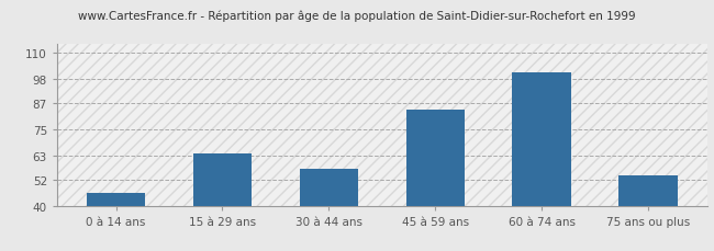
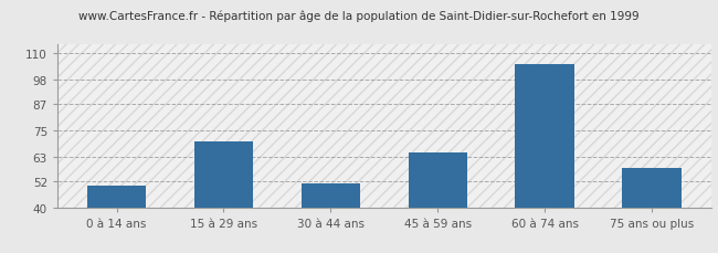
0 à 14 ans: 46 -> 50
15 à 29 ans: 64 -> 70
30 à 44 ans: 57 -> 51
45 à 59 ans: 84 -> 65
60 à 74 ans: 101 -> 105
75 ans ou plus: 54 -> 58
